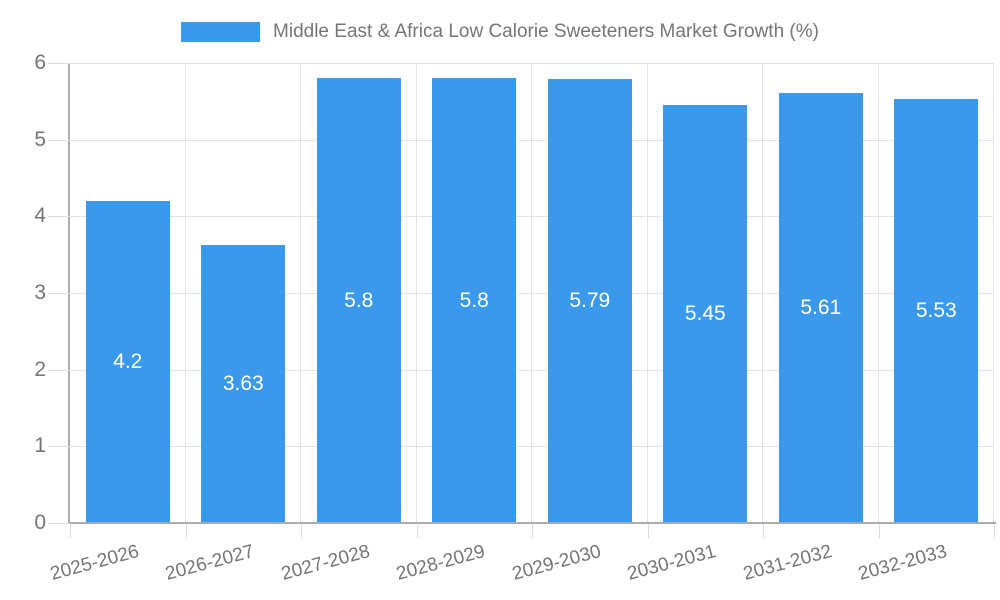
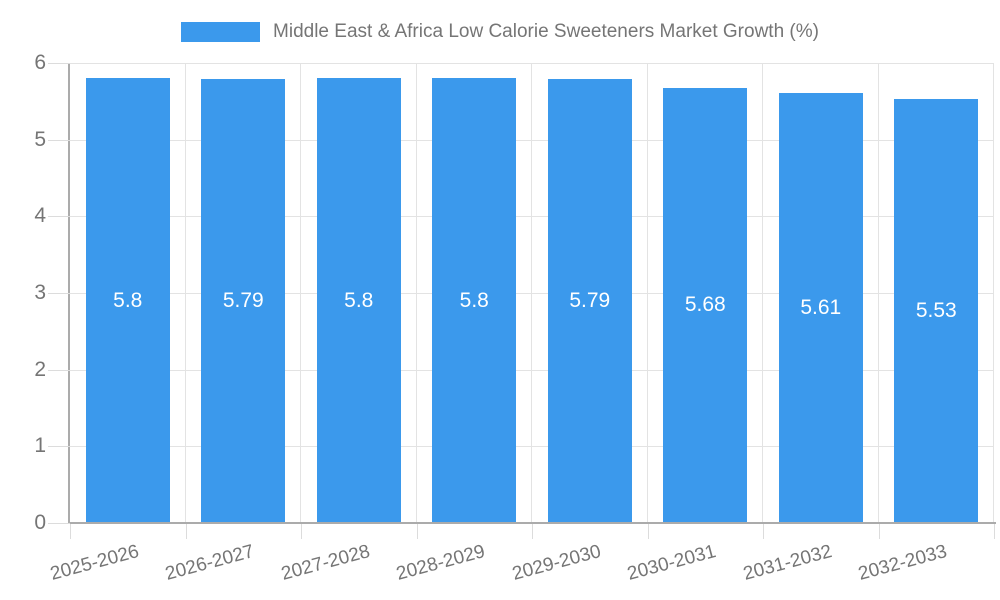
2025-2026: 4.2 -> 5.8
2026-2027: 3.63 -> 5.79
2030-2031: 5.45 -> 5.68
